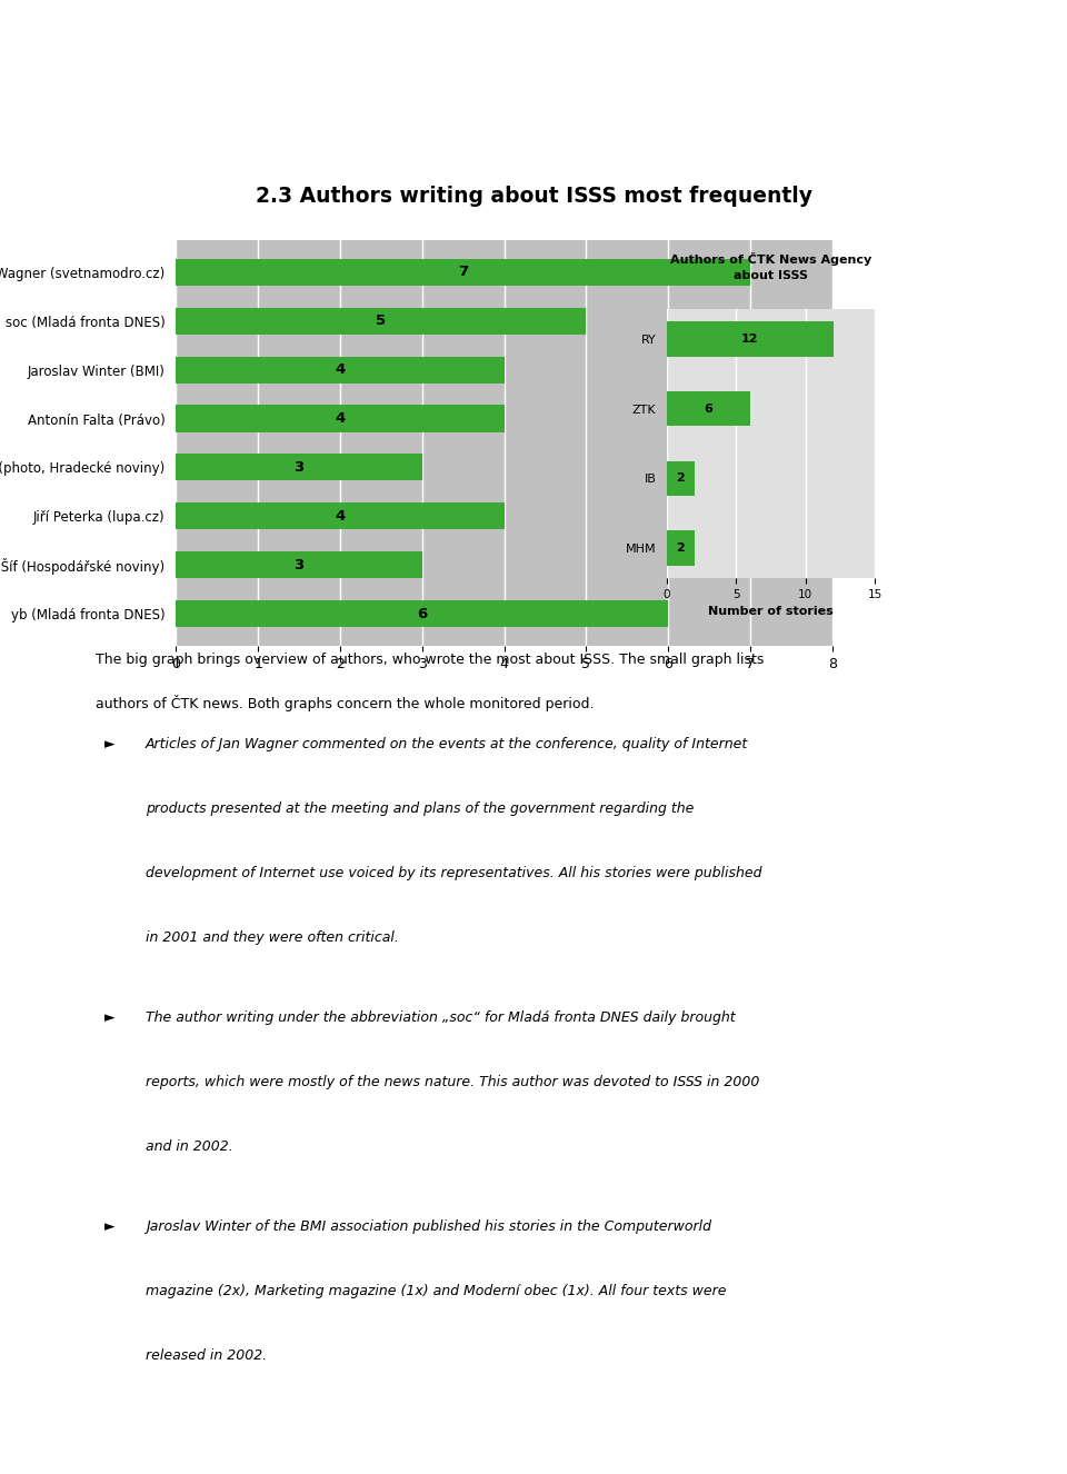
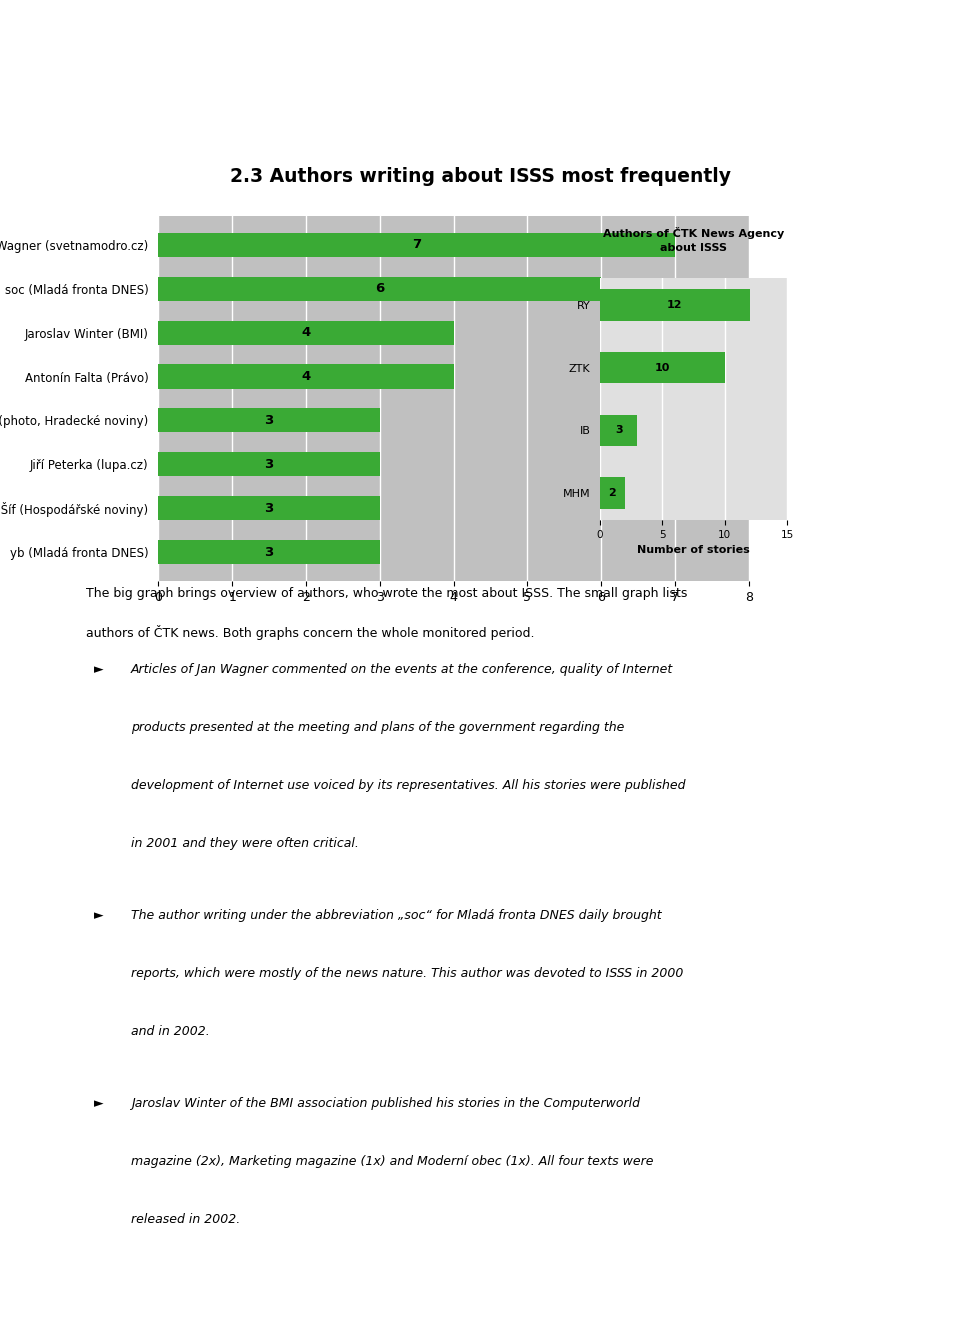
soc (Mladá fronta DNES): 5 -> 6
Jiří Peterka (lupa.cz): 4 -> 3
yb (Mladá fronta DNES): 6 -> 3
ZTK: 6 -> 10
IB: 2 -> 3
